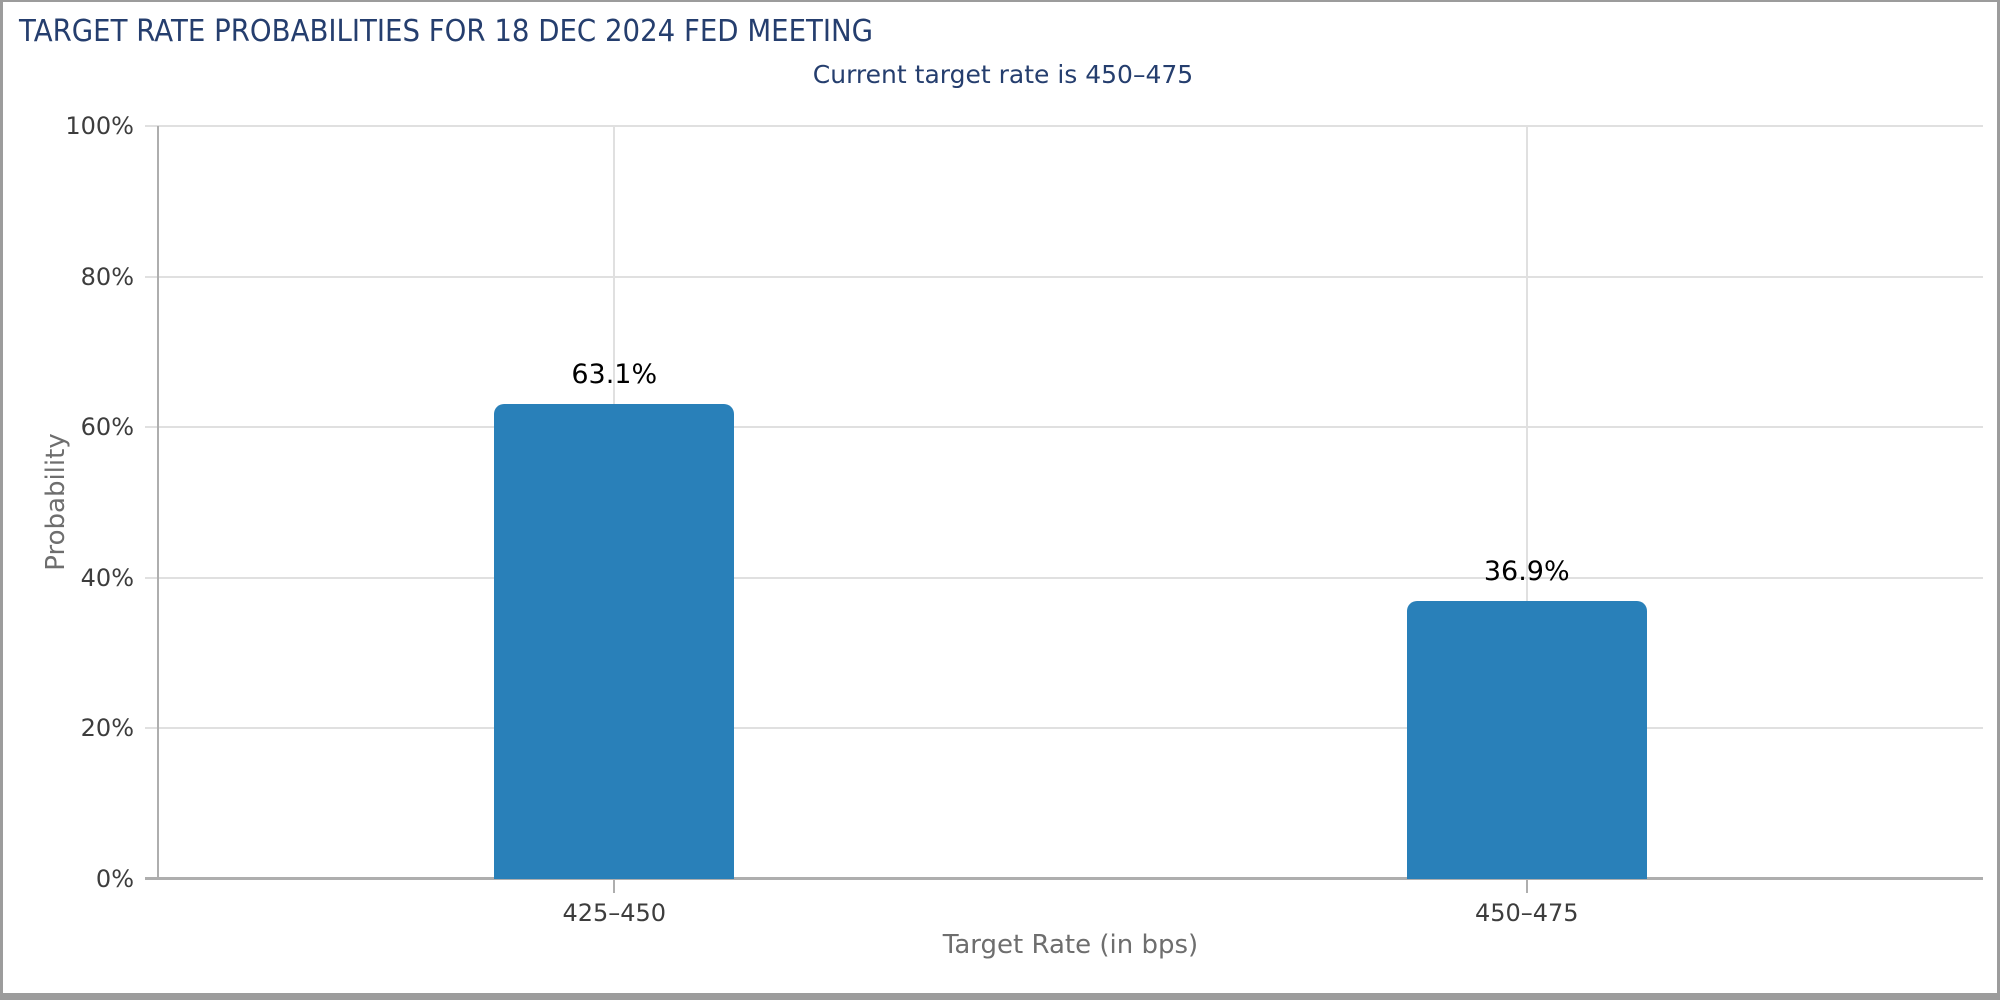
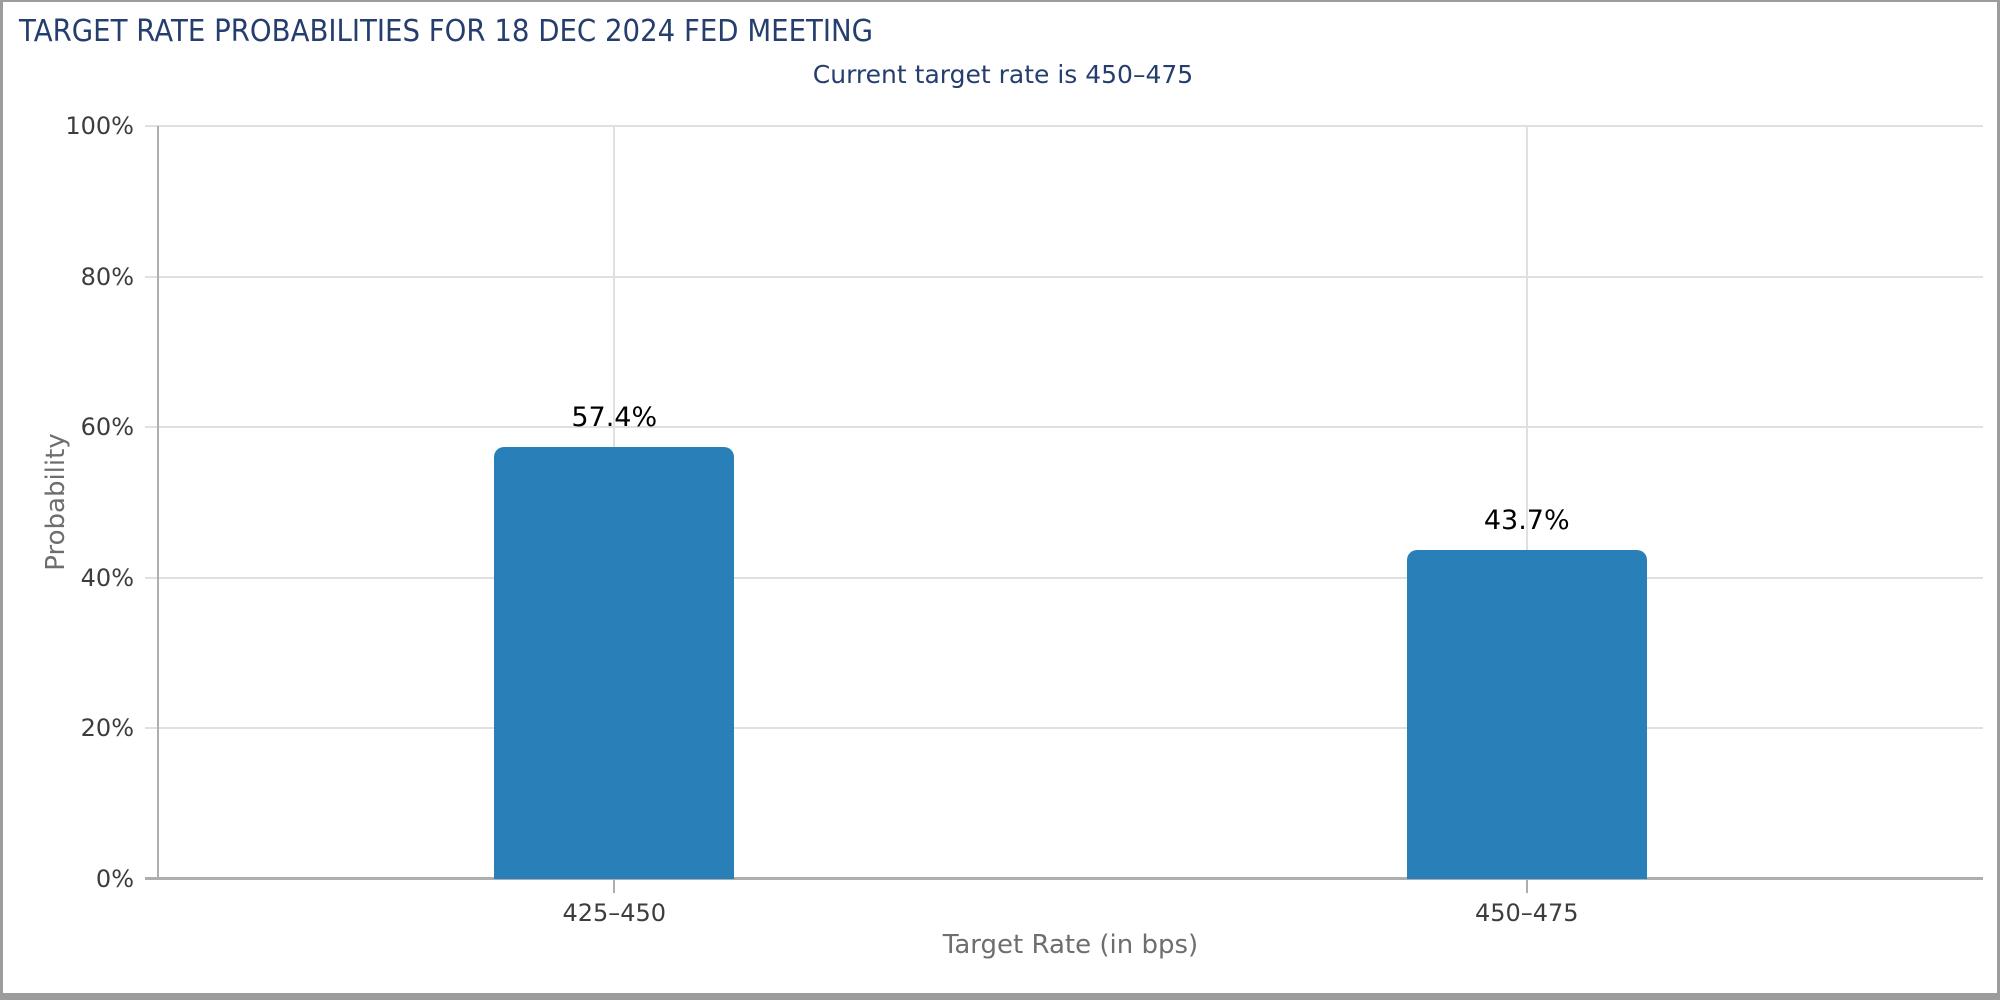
425–450: 63.1% -> 57.4%
450–475: 36.9% -> 43.7%
